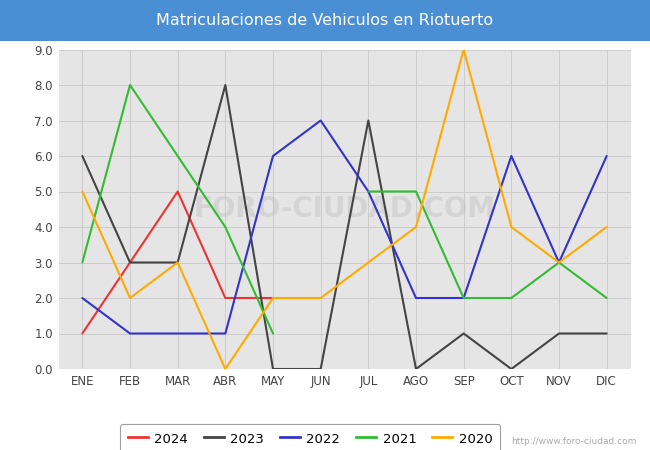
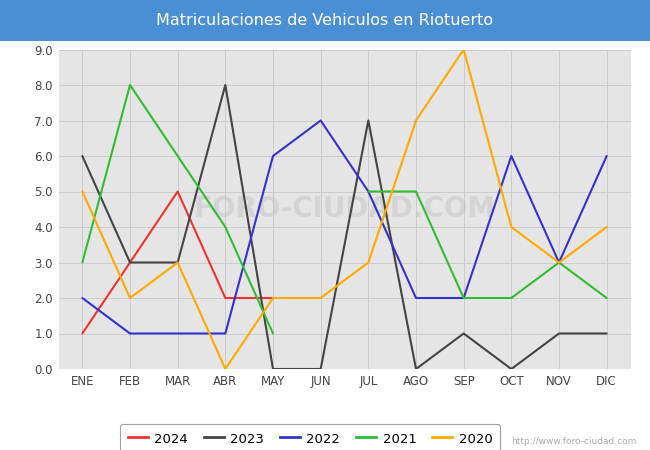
2020/AGO: 4 -> 7
